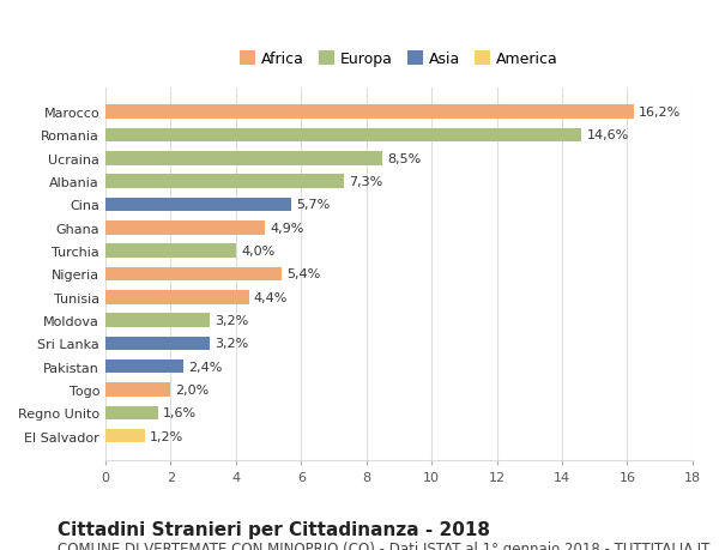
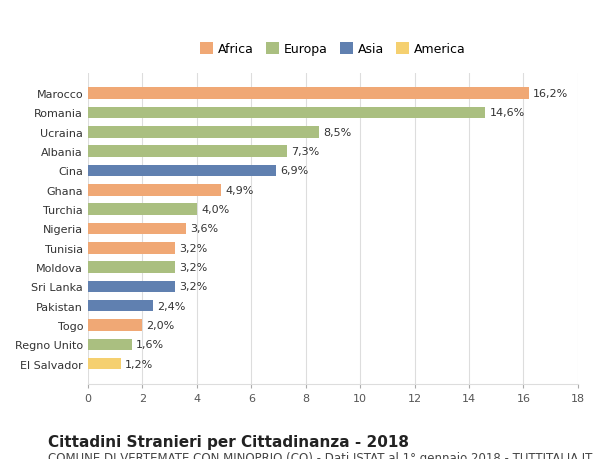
Cina: 5,7% -> 6,9%
Nigeria: 5,4% -> 3,6%
Tunisia: 4,4% -> 3,2%
